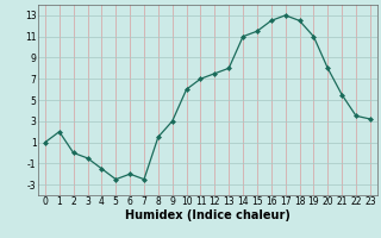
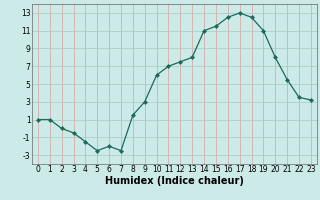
1: 2.0 -> 1.0
